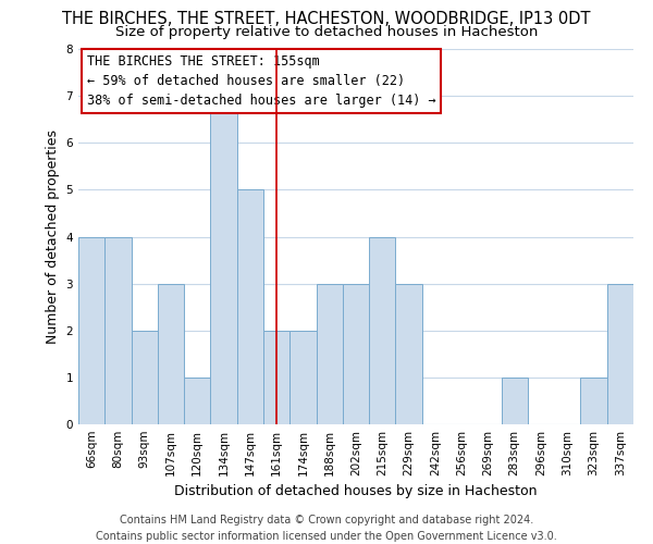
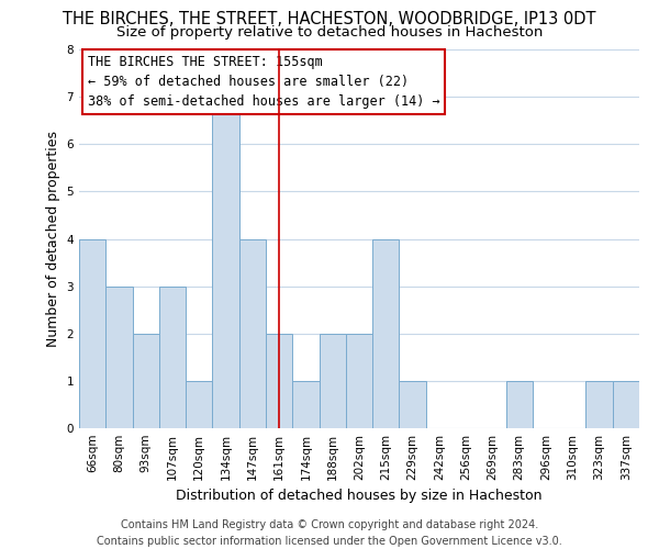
80sqm: 4 -> 3
147sqm: 5 -> 4
174sqm: 2 -> 1
188sqm: 3 -> 2
202sqm: 3 -> 2
229sqm: 3 -> 1
337sqm: 3 -> 1
